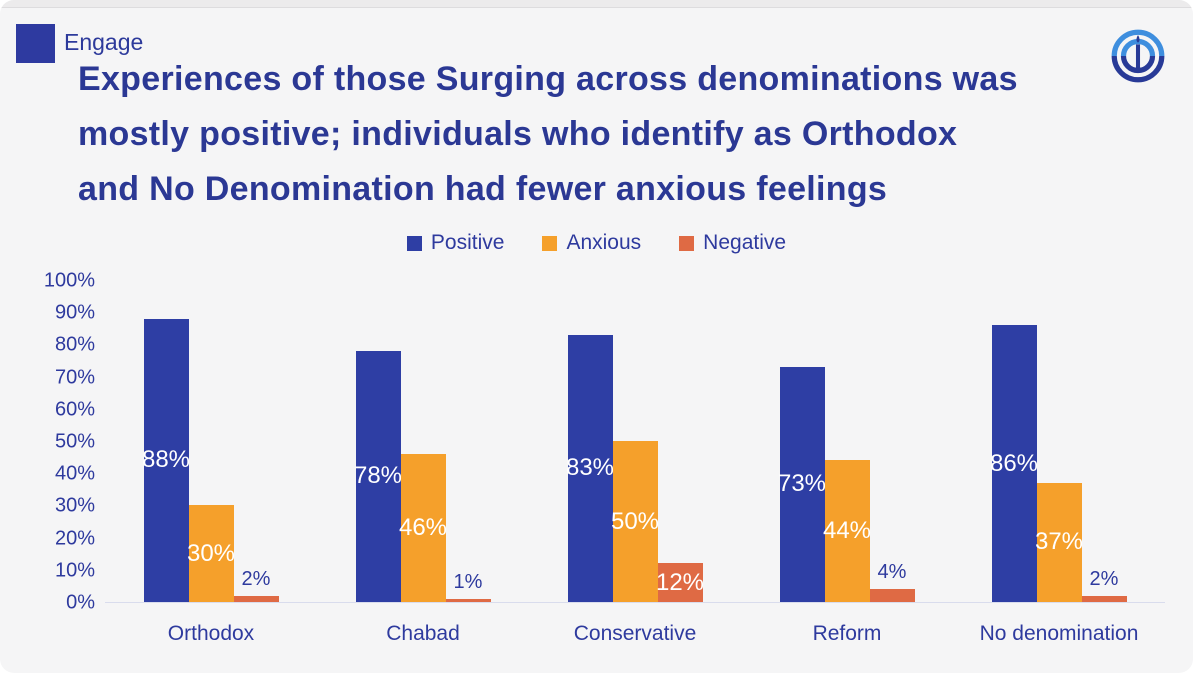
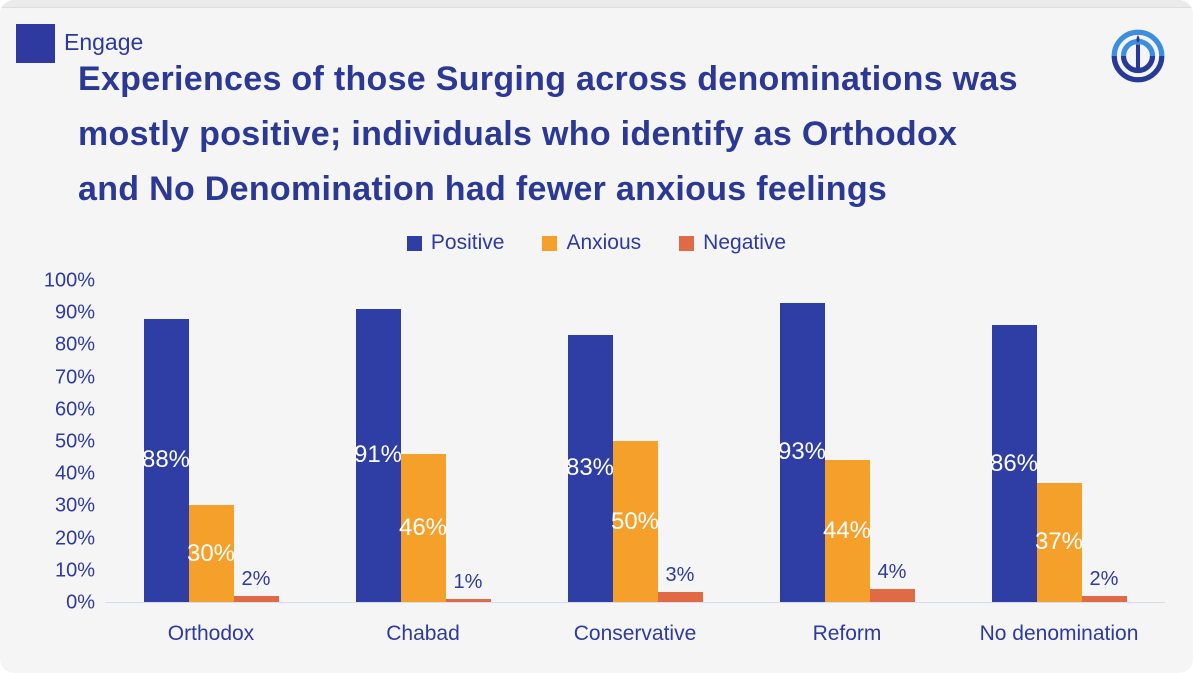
Positive/Chabad: 78% -> 91%
Negative/Conservative: 12% -> 3%
Positive/Reform: 73% -> 93%
